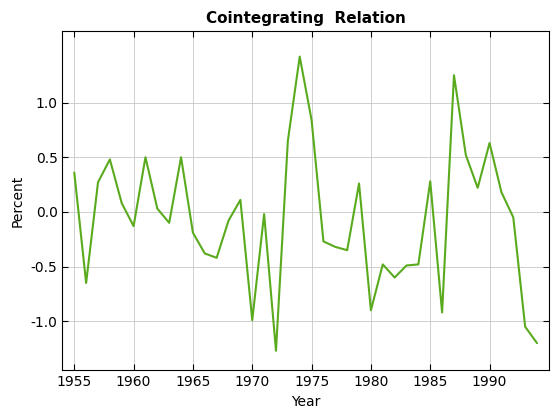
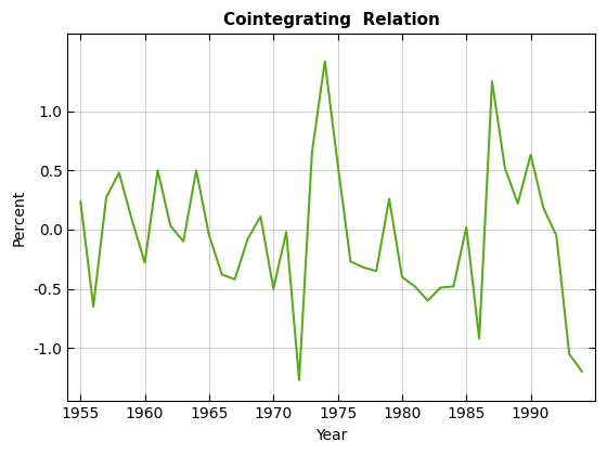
1955: 0.36 -> 0.24
1960: -0.13 -> -0.28
1965: -0.19 -> -0.05
1970: -0.99 -> -0.50
1975: 0.84 -> 0.55
1980: -0.90 -> -0.40
1985: 0.28 -> 0.02
